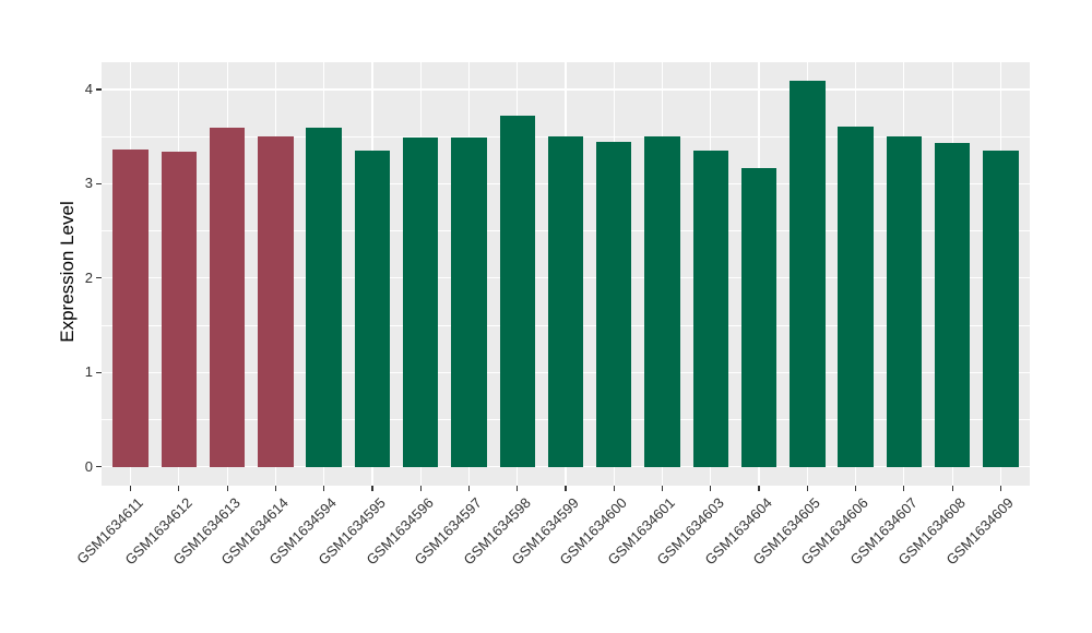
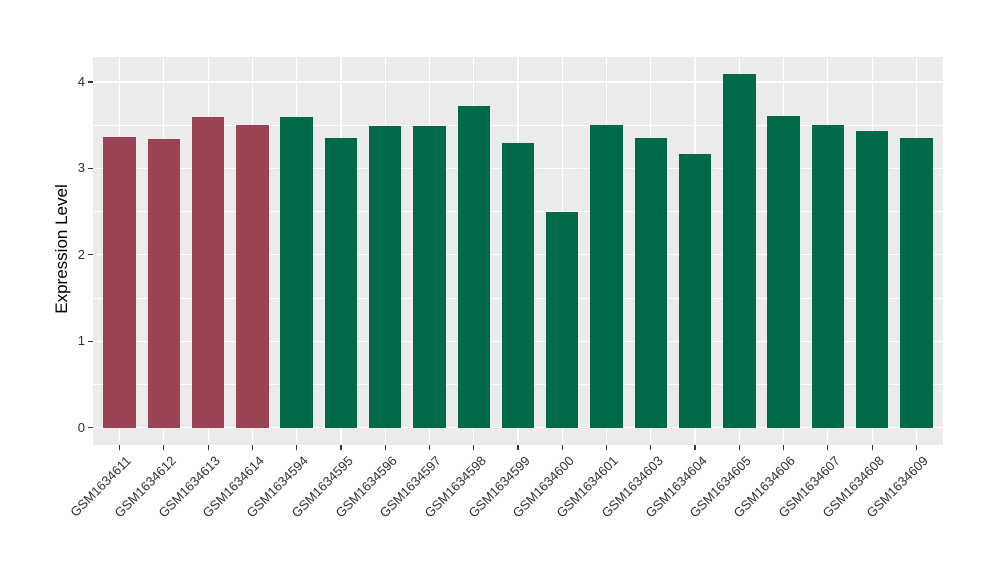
GSM1634599: 3.5 -> 3.3
GSM1634600: 3.4 -> 2.5
